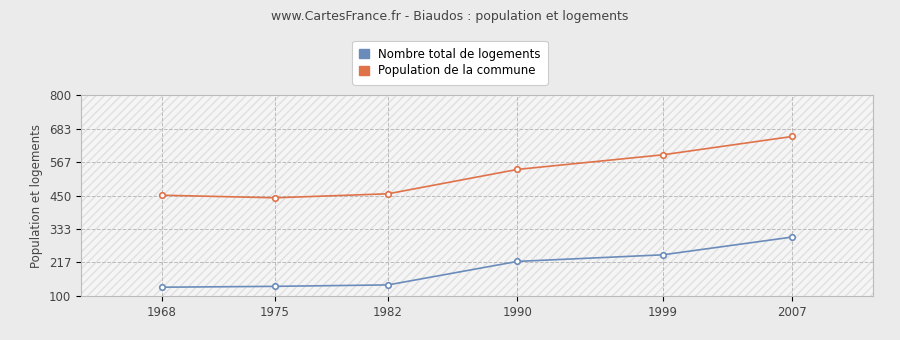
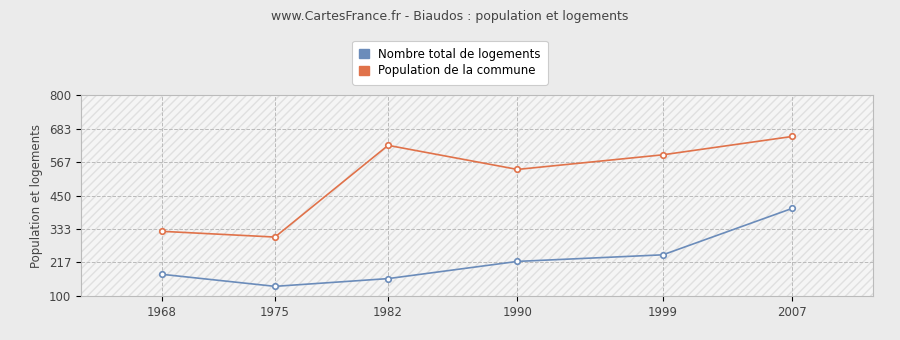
Nombre total de logements/1968: 130 -> 175
Population de la commune/1968: 451 -> 325
Population de la commune/1975: 442 -> 305
Nombre total de logements/1982: 138 -> 160
Population de la commune/1982: 456 -> 625
Nombre total de logements/2007: 305 -> 405
